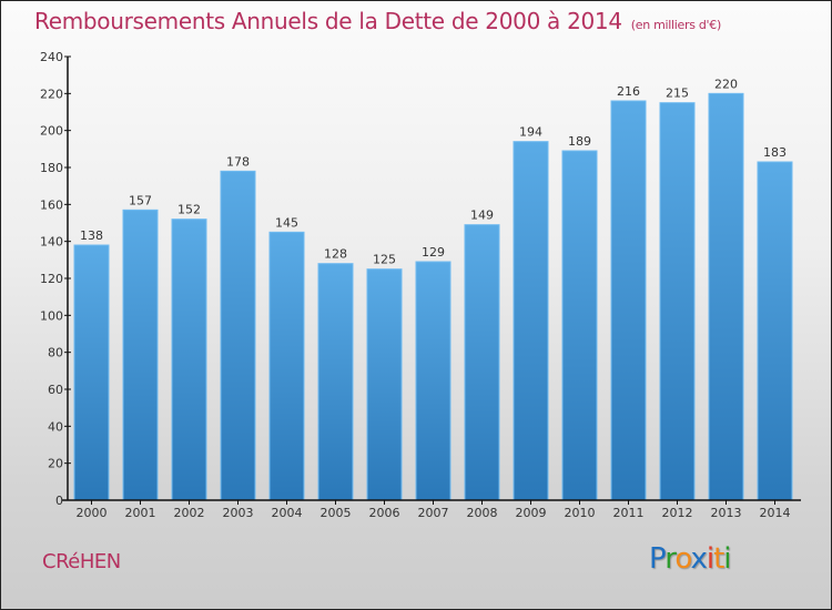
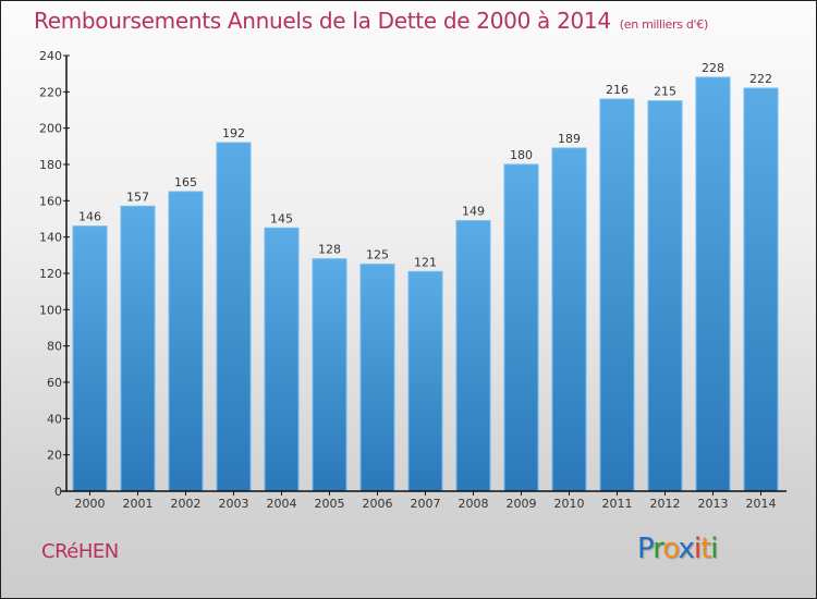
2000: 138 -> 146
2002: 152 -> 165
2003: 178 -> 192
2007: 129 -> 121
2009: 194 -> 180
2013: 220 -> 228
2014: 183 -> 222
